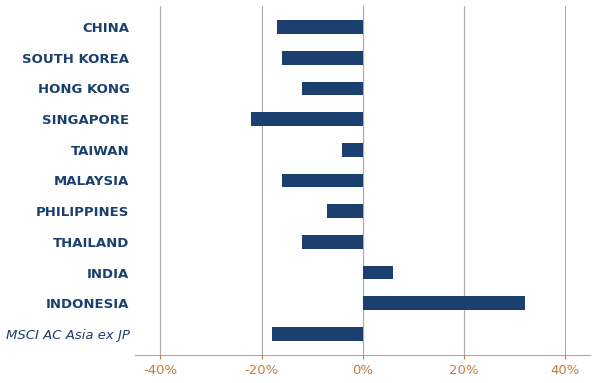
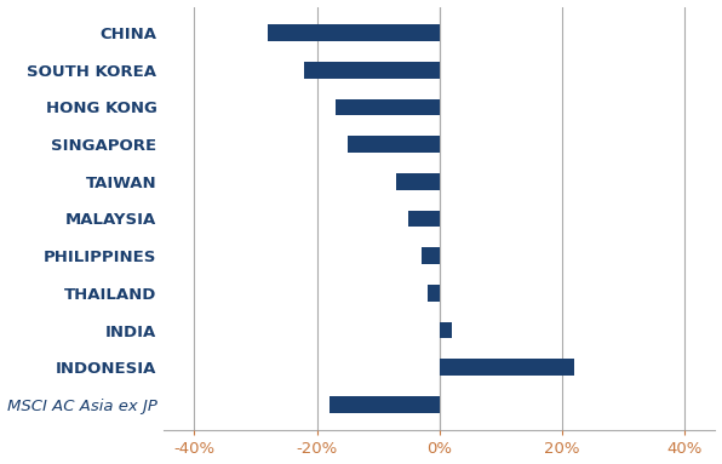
CHINA: -17% -> -28%
SOUTH KOREA: -16% -> -22%
HONG KONG: -12% -> -17%
SINGAPORE: -22% -> -15%
TAIWAN: -4% -> -7%
MALAYSIA: -16% -> -5%
PHILIPPINES: -7% -> -3%
THAILAND: -12% -> -2%
INDIA: 6% -> 2%
INDONESIA: 32% -> 22%
